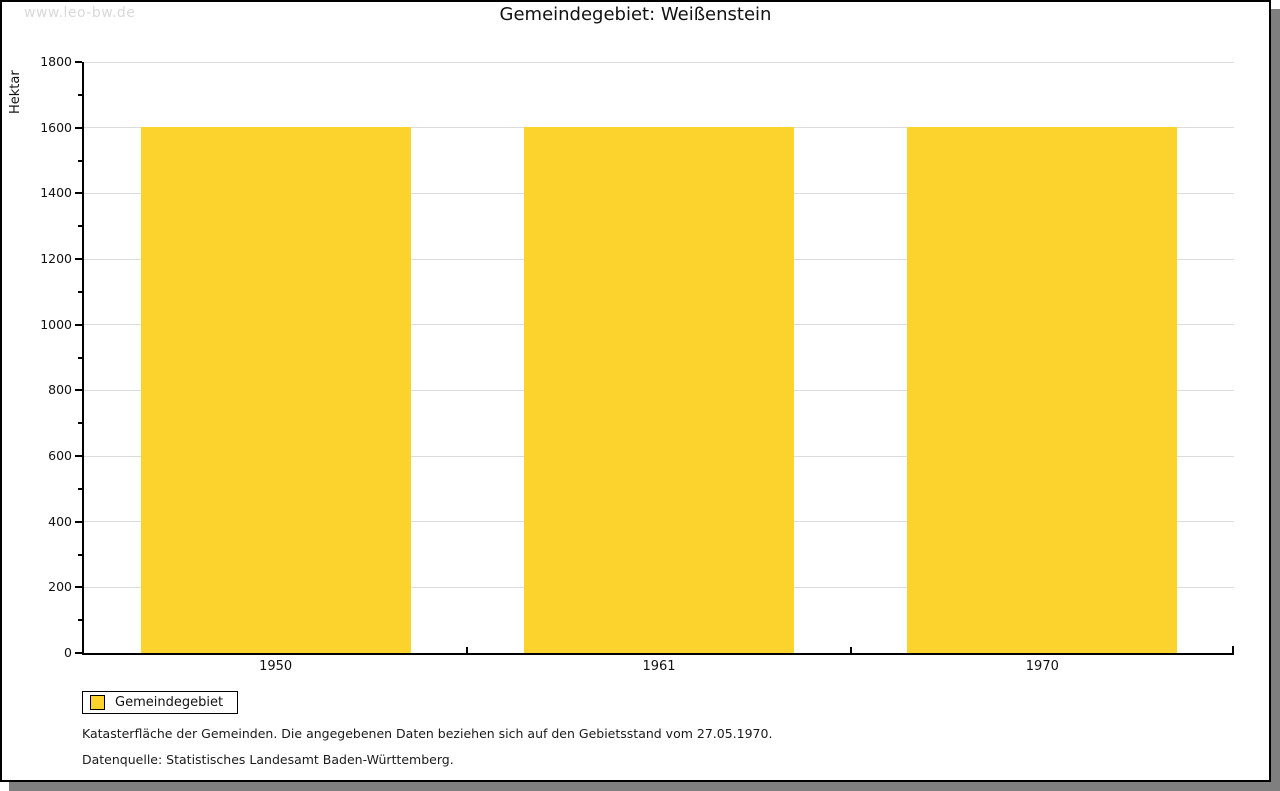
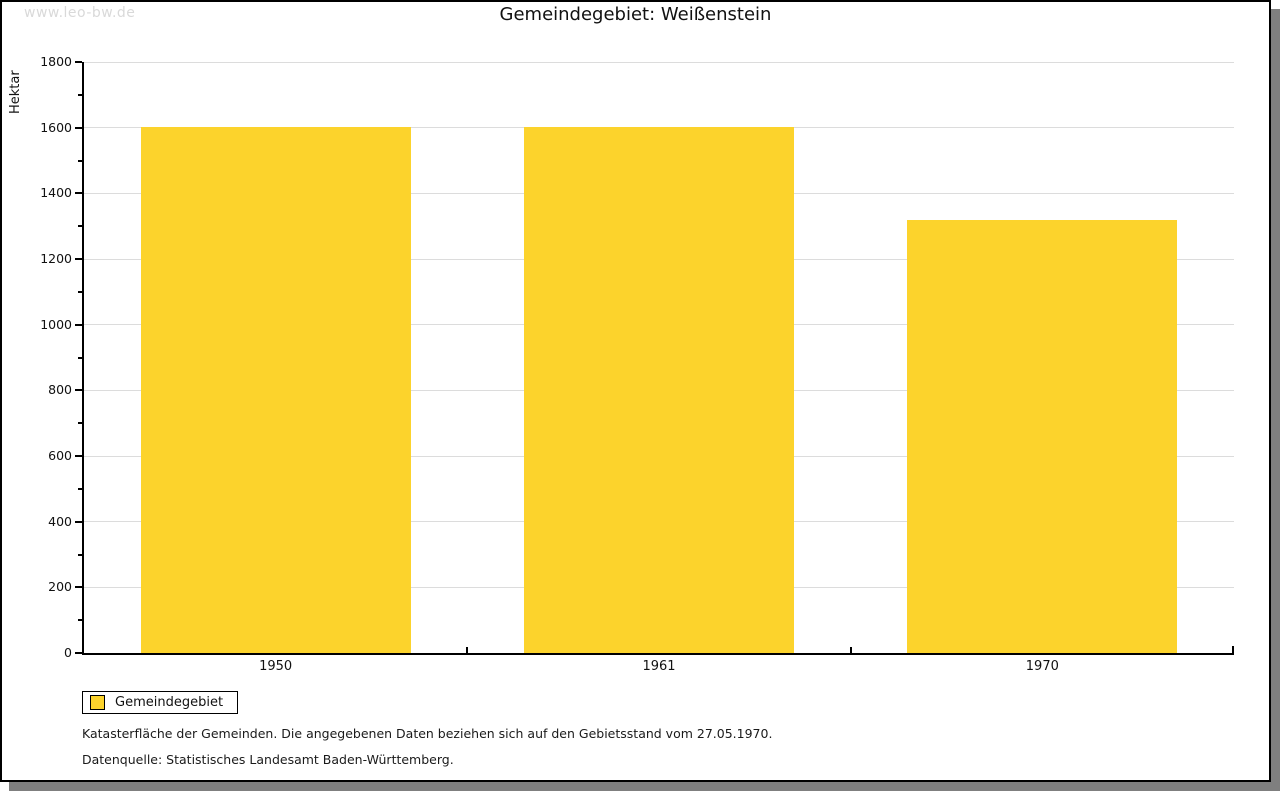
1970: 1600 -> 1320
